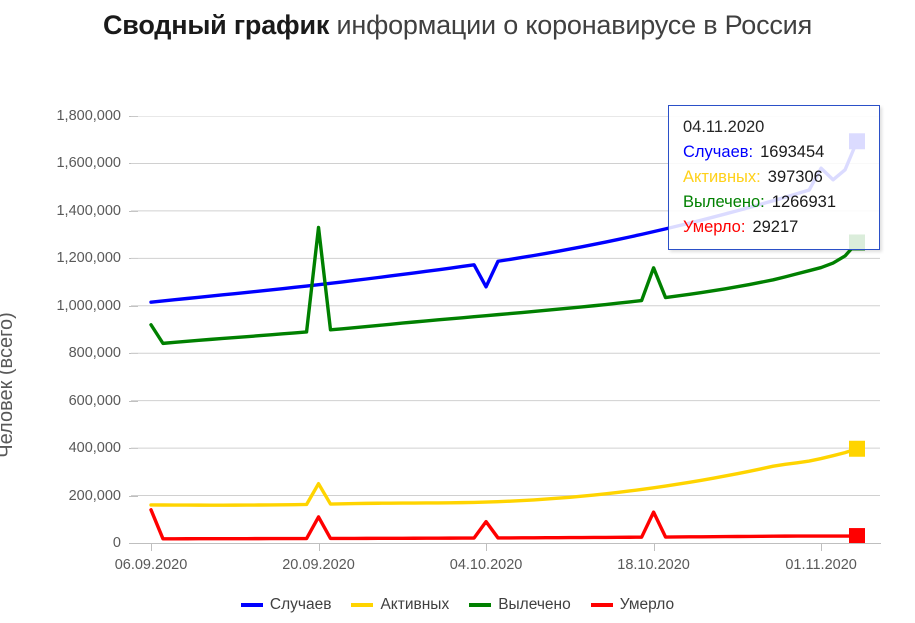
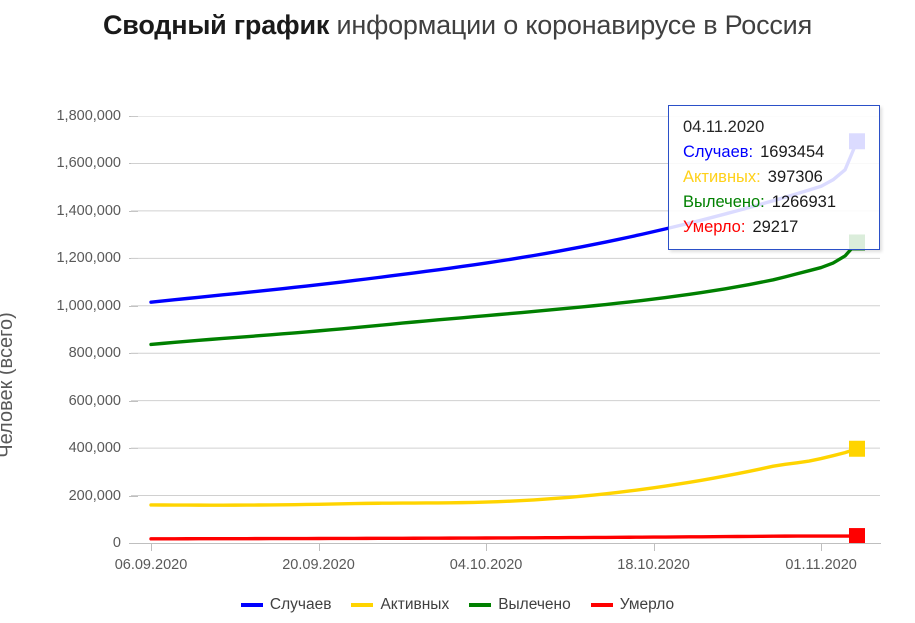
Вылечено/06.09.2020: 920000 -> 840000
Умерло/06.09.2020: 140000 -> 20000
Активных/20.09.2020: 250000 -> 160000
Вылечено/20.09.2020: 1330000 -> 890000
Умерло/20.09.2020: 110000 -> 20000
Случаев/04.10.2020: 1080000 -> 1180000
Умерло/04.10.2020: 90000 -> 20000
Вылечено/18.10.2020: 1160000 -> 1030000
Умерло/18.10.2020: 130000 -> 20000
Случаев/01.11.2020: 1580000 -> 1500000
